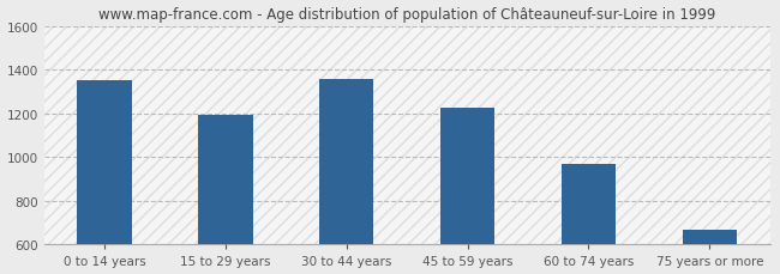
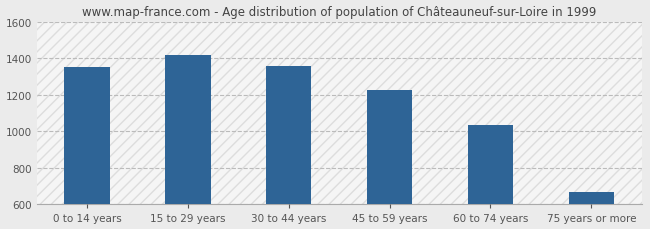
15 to 29 years: 1190 -> 1420
60 to 74 years: 970 -> 1030
